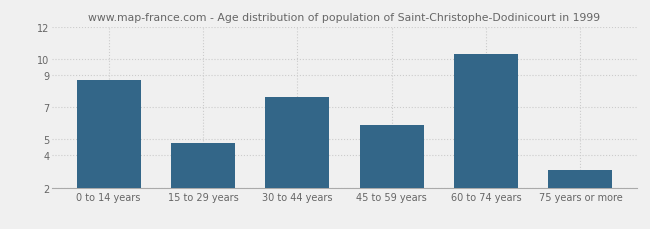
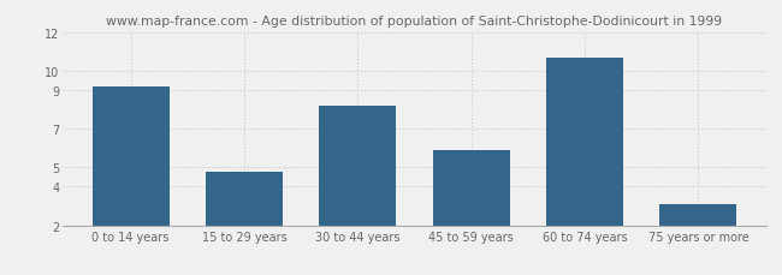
0 to 14 years: 8.7 -> 9.2
30 to 44 years: 7.6 -> 8.2
60 to 74 years: 10.3 -> 10.7
